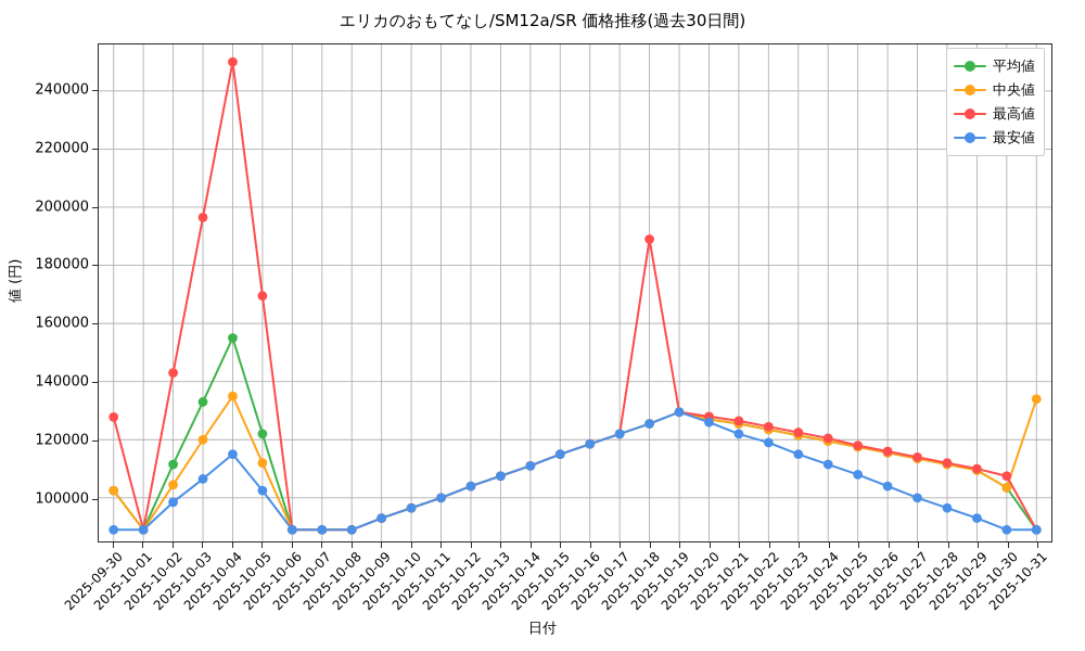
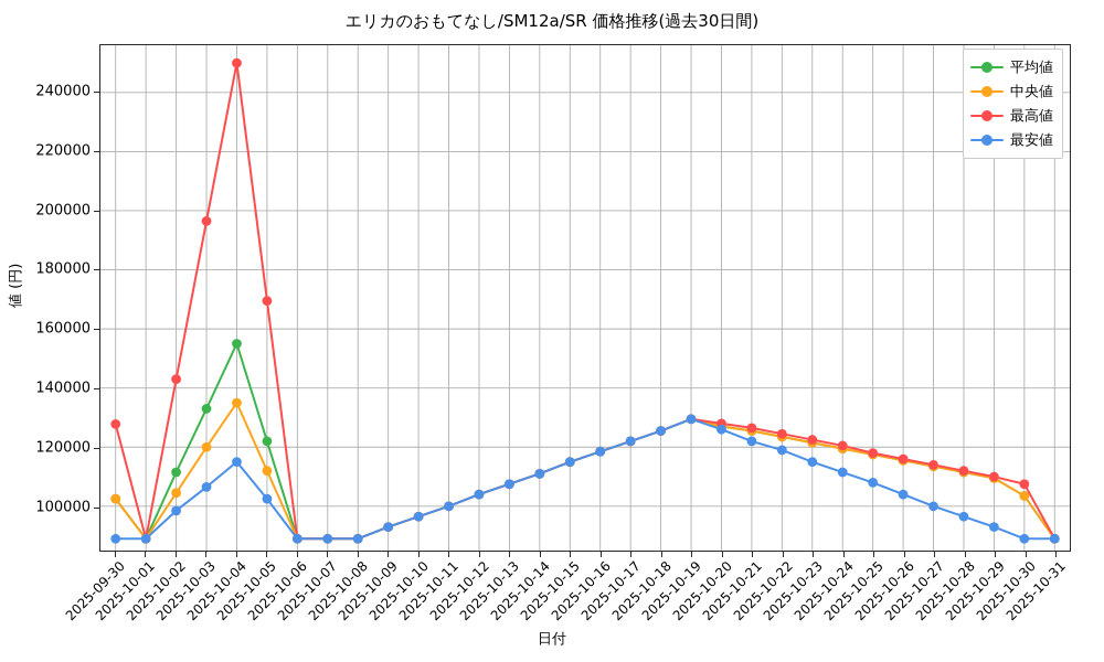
最高値/2025-10-18: 189000 -> 126000
中央値/2025-10-31: 134000 -> 89000
